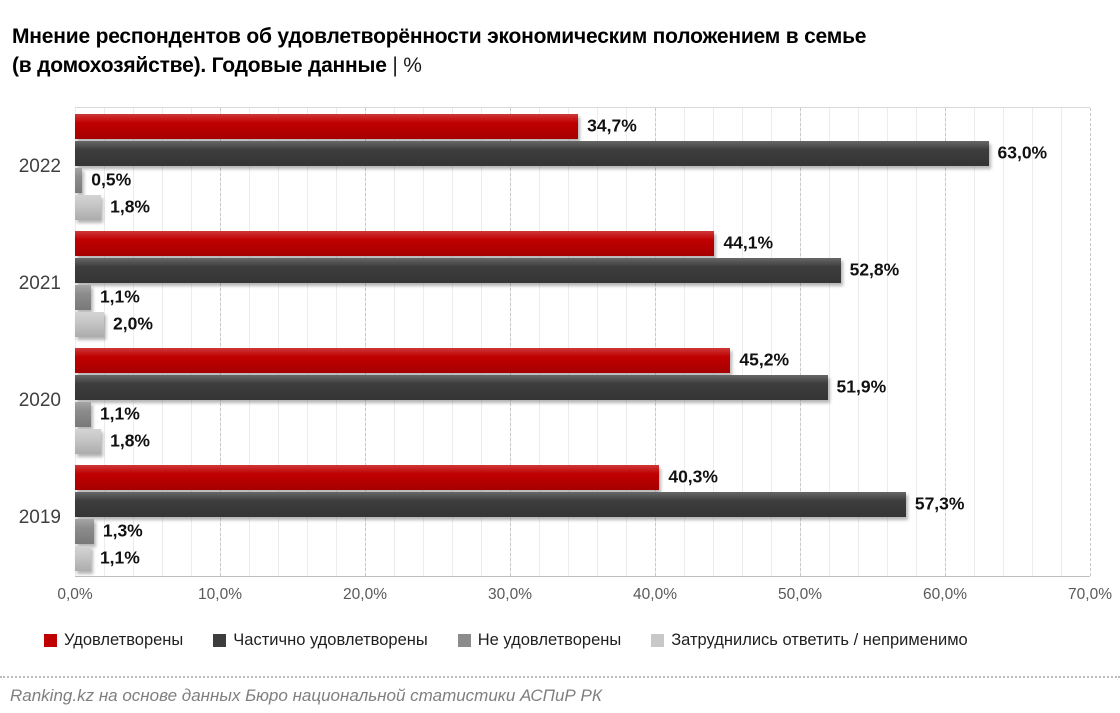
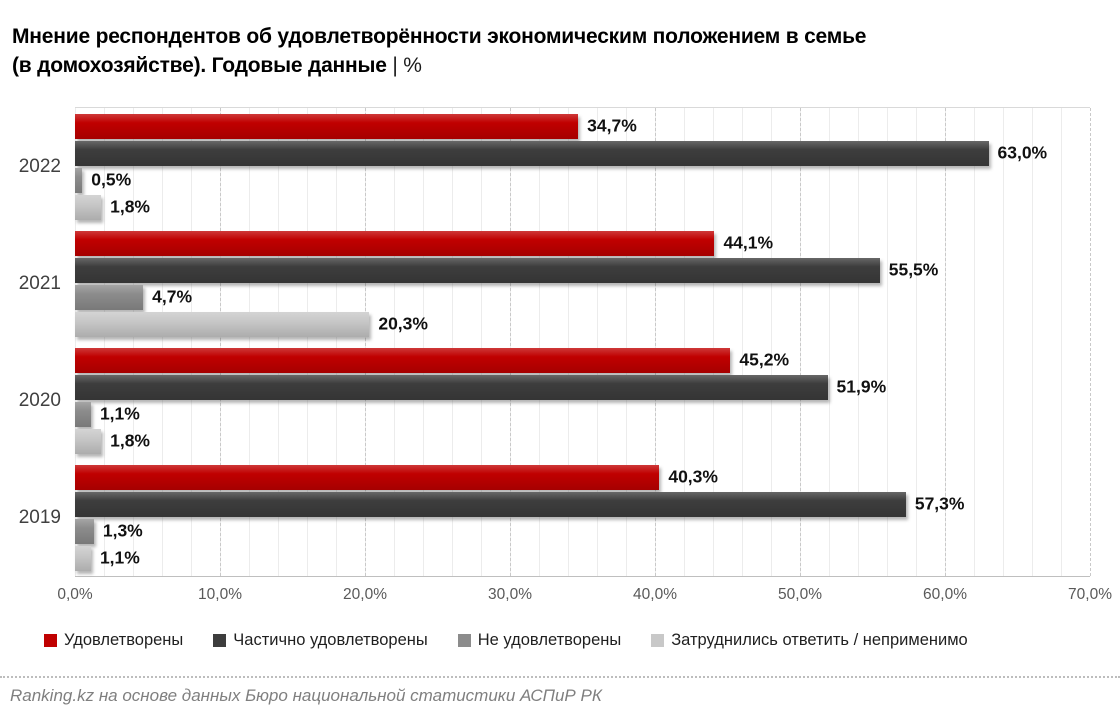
Частично удовлетворены/2021: 52,8% -> 55,5%
Не удовлетворены/2021: 1,1% -> 4,7%
Затруднились ответить / неприменимо/2021: 2,0% -> 20,3%
